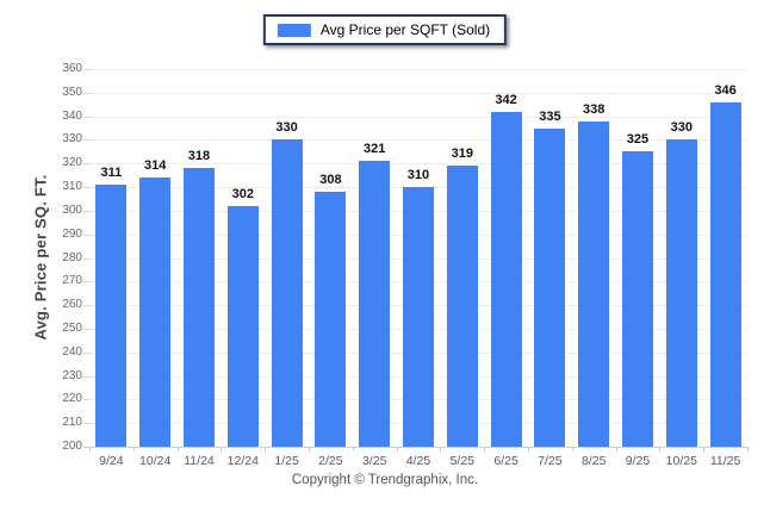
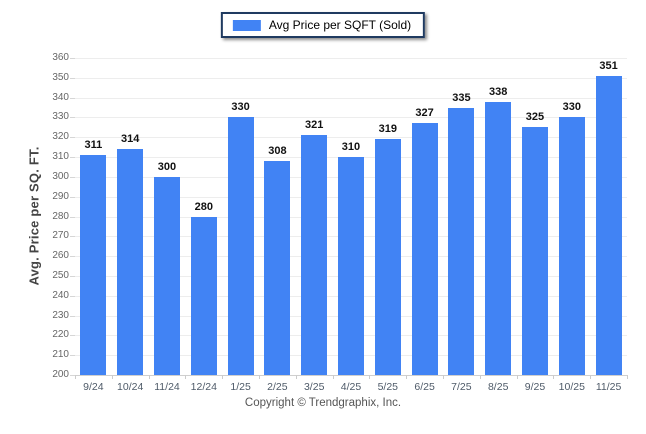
11/24: 318 -> 300
12/24: 302 -> 280
6/25: 342 -> 327
11/25: 346 -> 351
